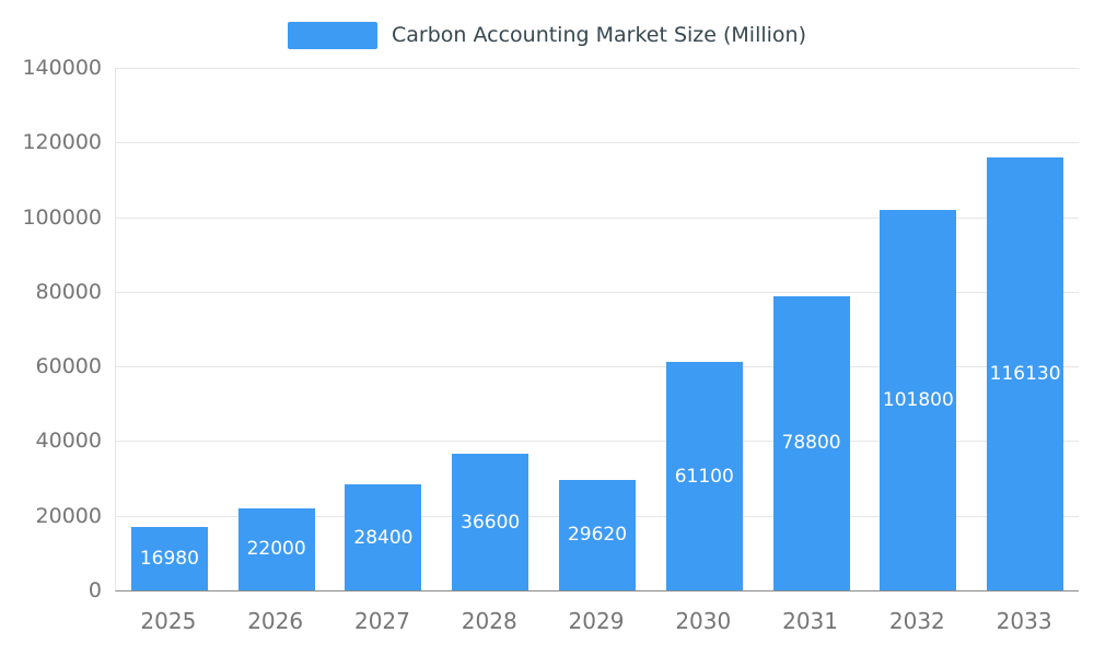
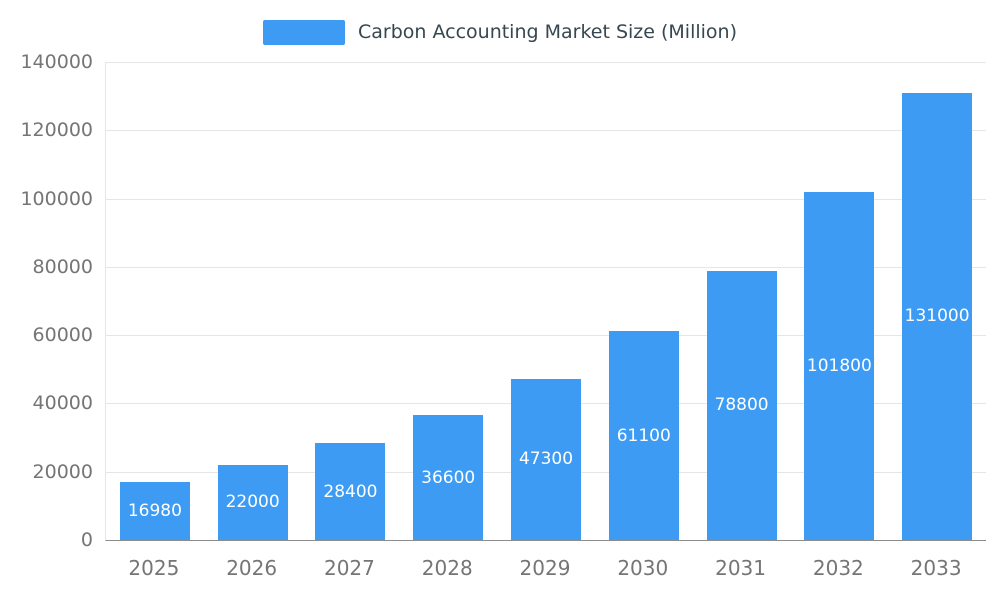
2029: 29620 -> 47300
2033: 116130 -> 131000
